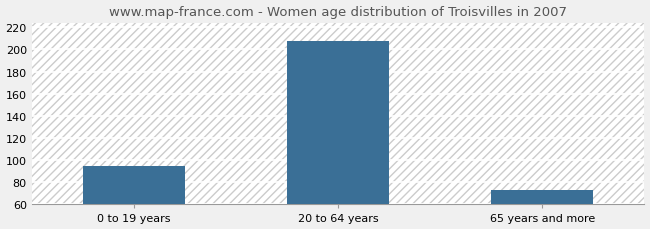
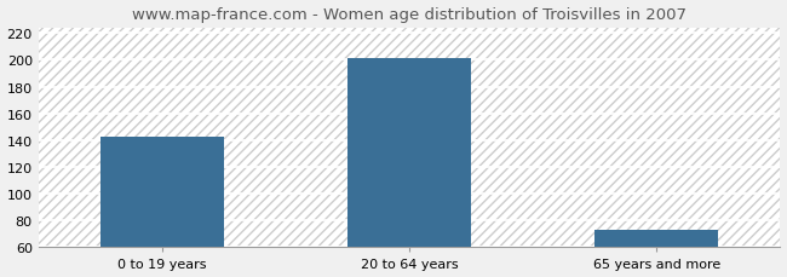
0 to 19 years: 95 -> 143
20 to 64 years: 208 -> 201
